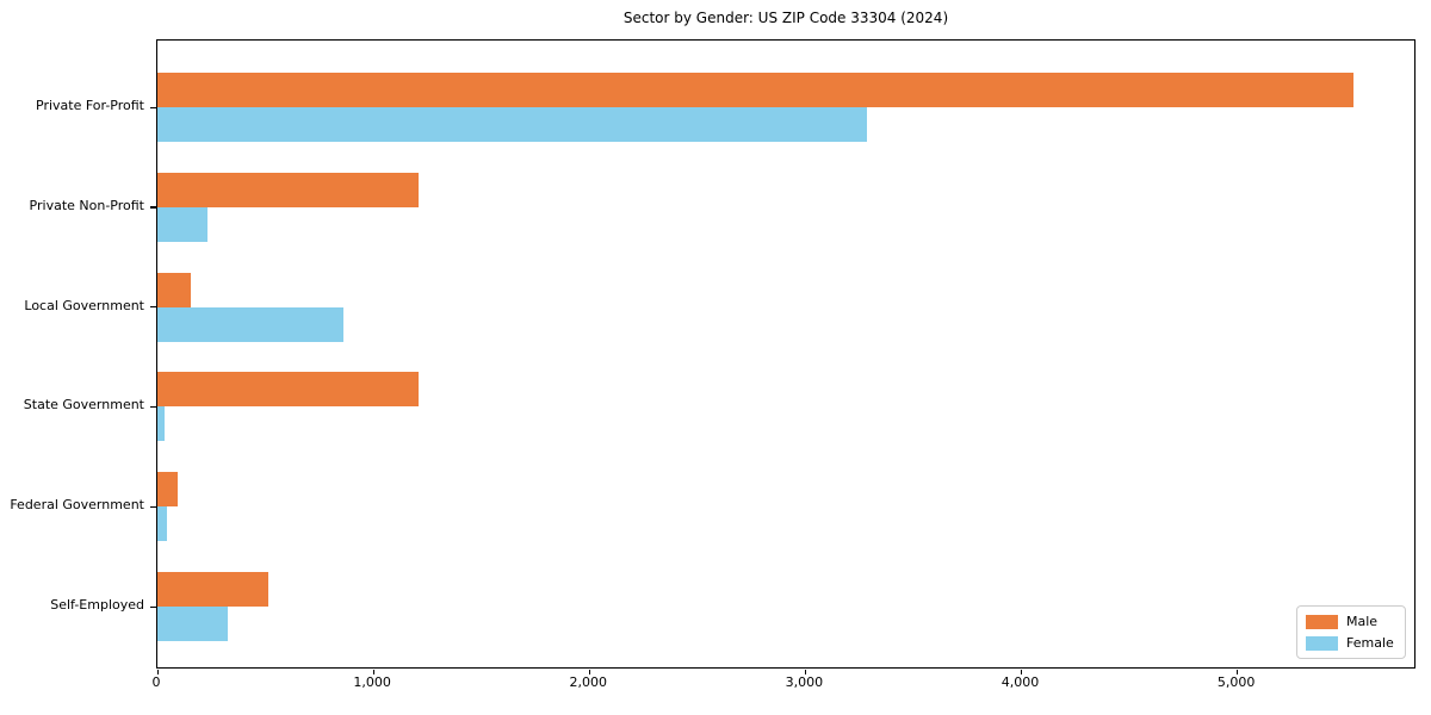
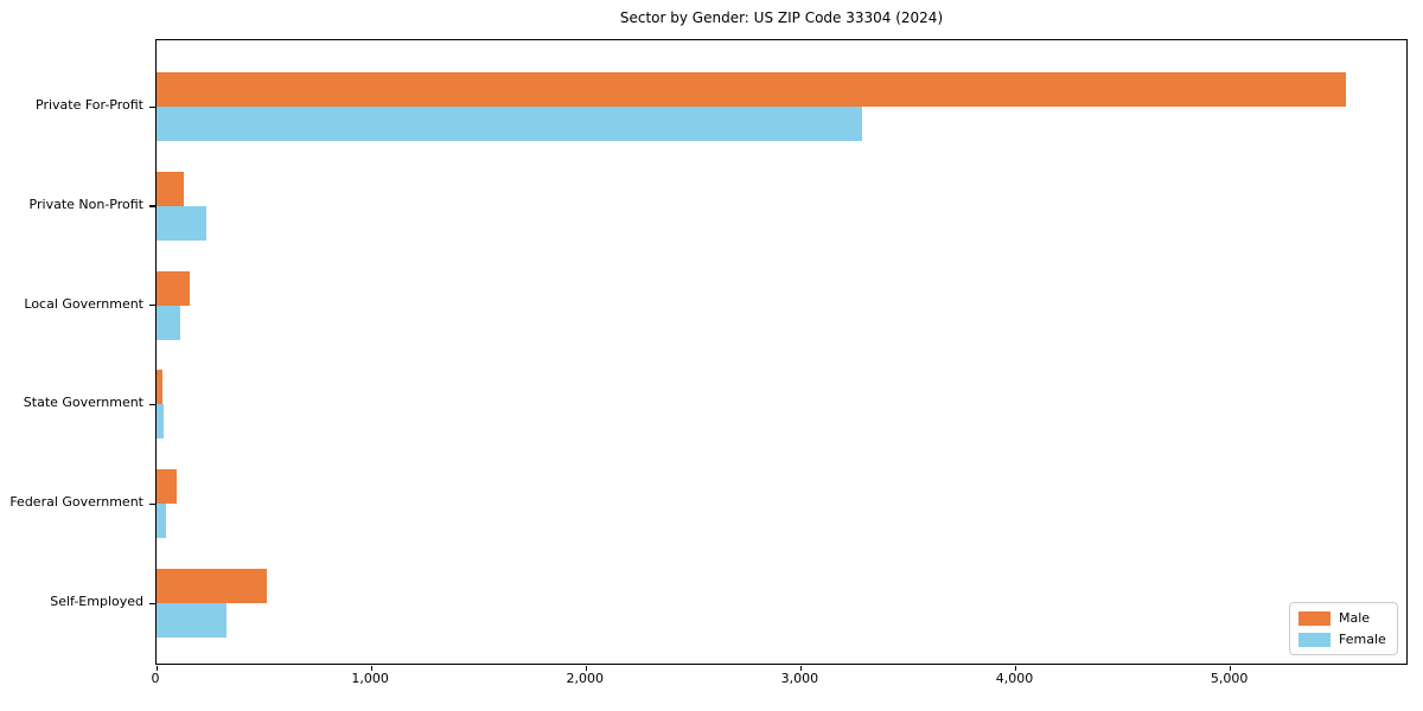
Male/Private Non-Profit: 1210 -> 130
Female/Local Government: 860 -> 110
Male/State Government: 1210 -> 30
